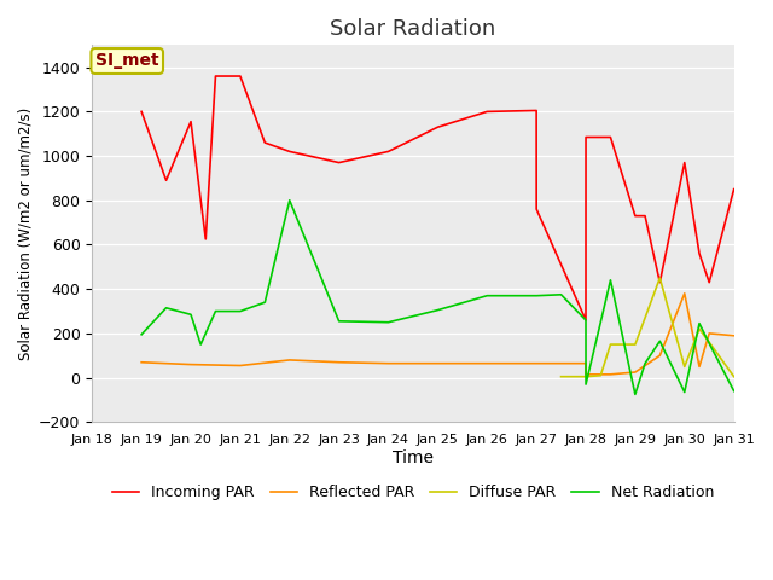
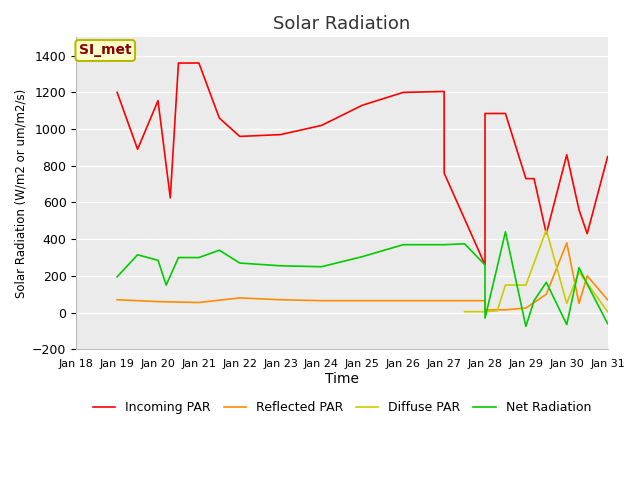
Incoming PAR/Jan 22: 1020 -> 960
Net Radiation/Jan 22: 800 -> 270
Incoming PAR/Jan 30: 970 -> 860
Reflected PAR/Jan 31: 190 -> 70
